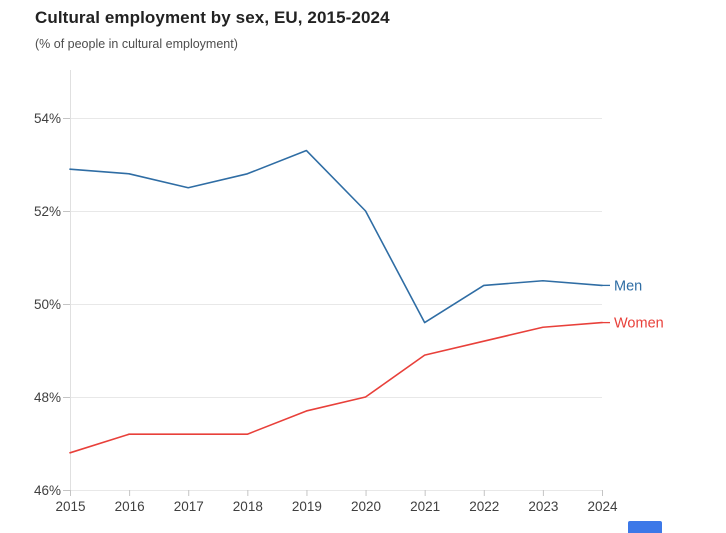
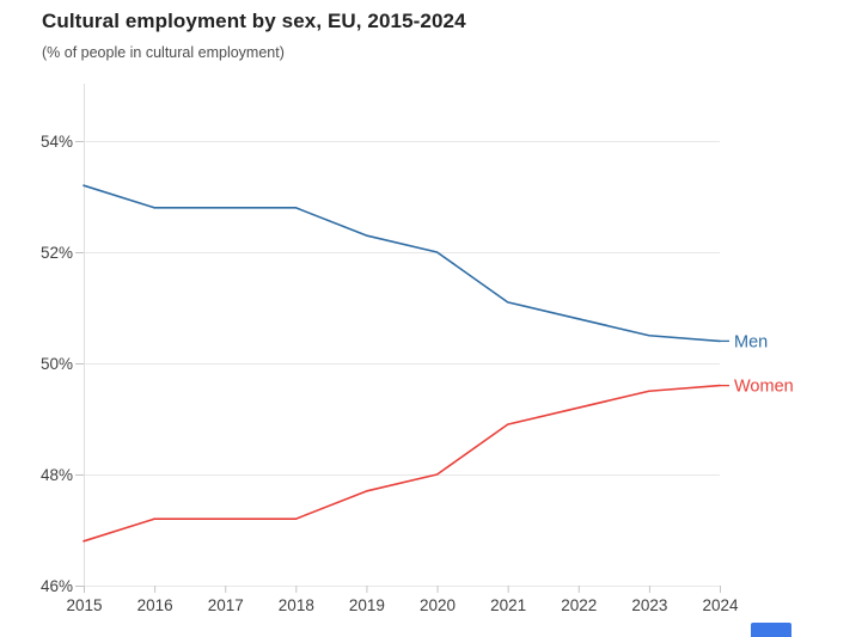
Men/2015: 52.9% -> 53.2%
Men/2017: 52.5% -> 52.8%
Men/2019: 53.3% -> 52.3%
Men/2021: 49.6% -> 51.1%
Men/2022: 50.4% -> 50.8%
